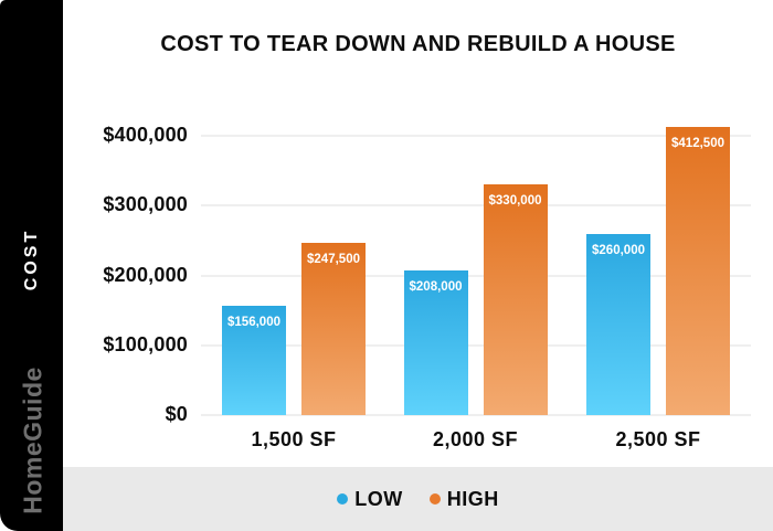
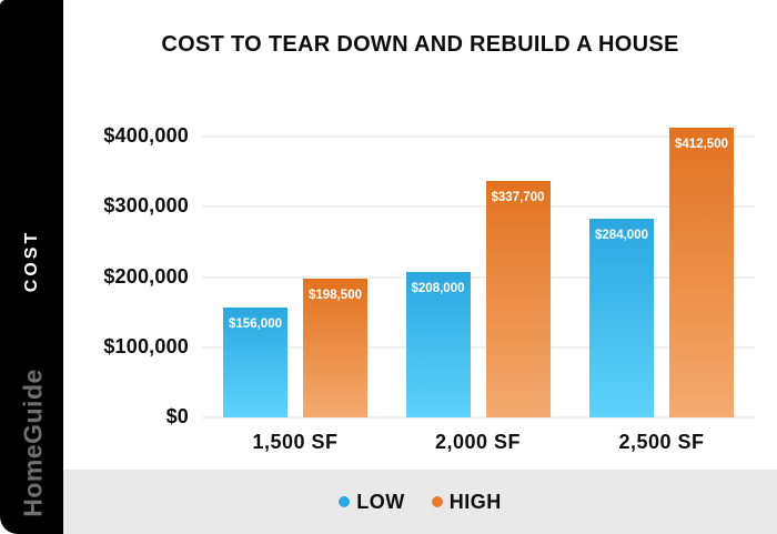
HIGH/1,500 SF: $247,500 -> $198,500
HIGH/2,000 SF: $330,000 -> $337,700
LOW/2,500 SF: $260,000 -> $284,000
